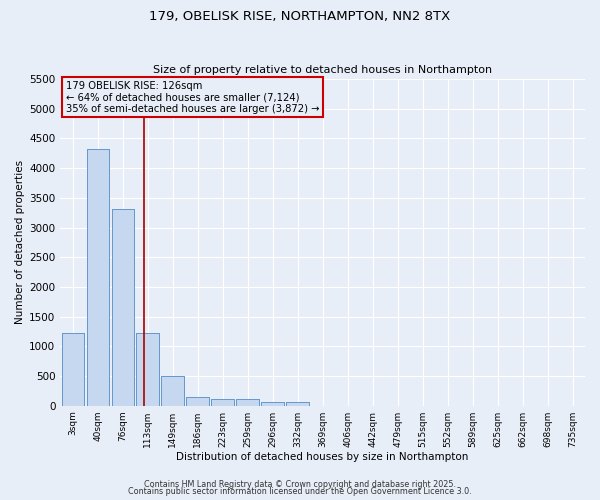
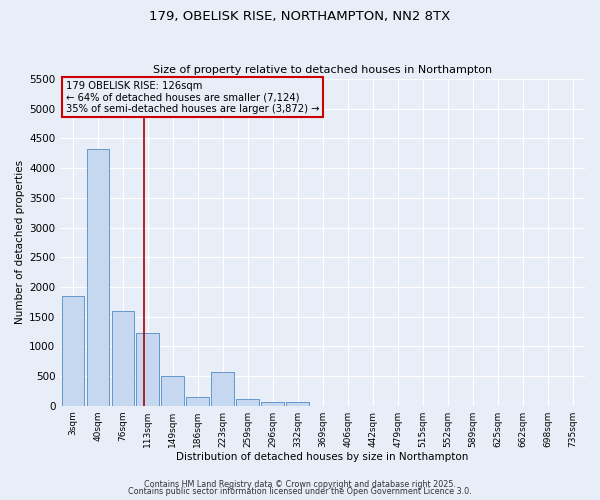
3sqm: 1220 -> 1840
76sqm: 3310 -> 1600
223sqm: 120 -> 560
